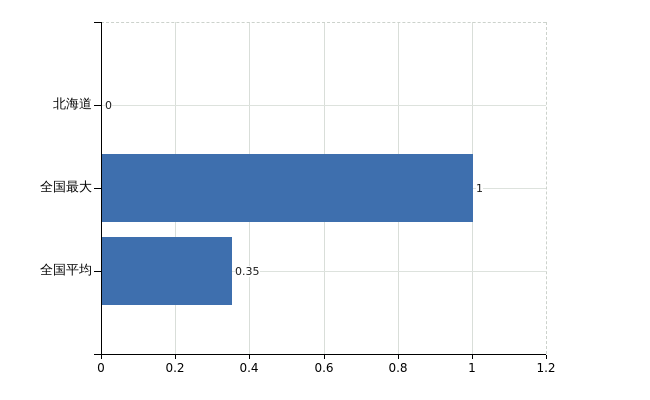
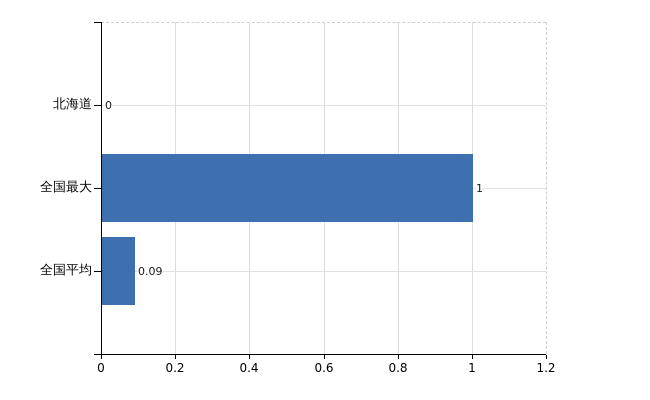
全国平均: 0.35 -> 0.09
